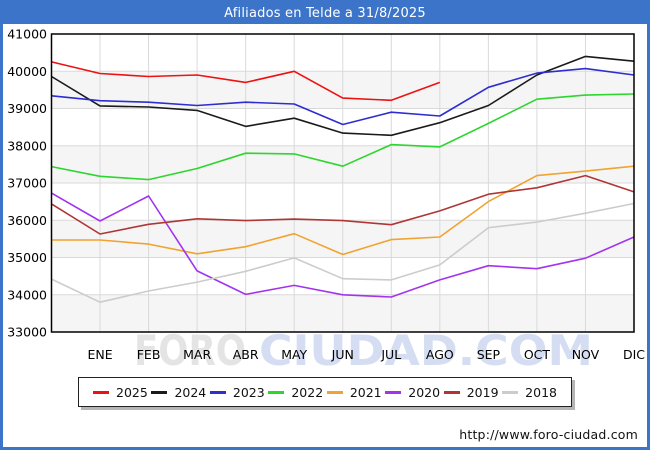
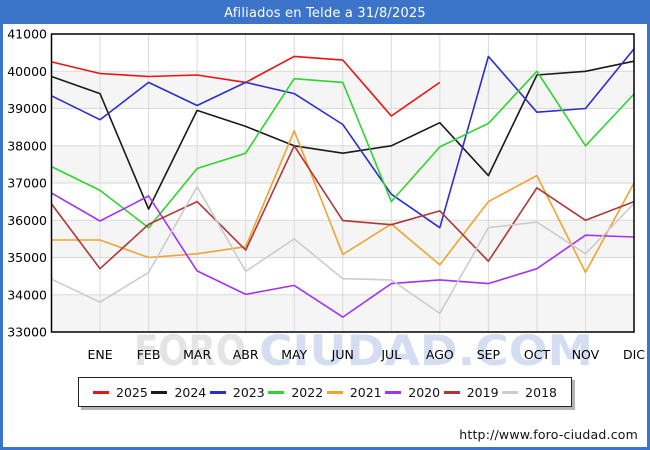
2024/ENE: 39100 -> 39400
2023/ENE: 39200 -> 38700
2022/ENE: 37200 -> 36800
2019/ENE: 35600 -> 34700
2024/FEB: 39000 -> 36300
2023/FEB: 39200 -> 39700
2022/FEB: 37100 -> 35800
2021/FEB: 35400 -> 35000
2018/FEB: 34100 -> 34600
2019/MAR: 36000 -> 36500
2018/MAR: 34300 -> 36900
2023/ABR: 39200 -> 39700
2019/ABR: 36000 -> 35200
2025/MAY: 40000 -> 40400
2024/MAY: 38700 -> 38000
2023/MAY: 39100 -> 39400
2022/MAY: 37800 -> 39800
2021/MAY: 35600 -> 38400
2019/MAY: 36000 -> 38000
2018/MAY: 35000 -> 35500
2025/JUN: 39300 -> 40300
2024/JUN: 38300 -> 37800
2022/JUN: 37400 -> 39700
2020/JUN: 34000 -> 33400
2025/JUL: 39200 -> 38800
2024/JUL: 38300 -> 38000
2023/JUL: 38900 -> 36700
2022/JUL: 38000 -> 36500
2021/JUL: 35500 -> 35900
2020/JUL: 33900 -> 34300
2023/AGO: 38800 -> 35800
2021/AGO: 35600 -> 34800
2018/AGO: 34800 -> 33500
2024/SEP: 39100 -> 37200
2023/SEP: 39600 -> 40400
2020/SEP: 34800 -> 34300
2019/SEP: 36700 -> 34900
2023/OCT: 40000 -> 38900
2022/OCT: 39200 -> 40000
2024/NOV: 40400 -> 40000
2023/NOV: 40100 -> 39000
2022/NOV: 39400 -> 38000
2021/NOV: 37300 -> 34600
2020/NOV: 35000 -> 35600
2019/NOV: 37200 -> 36000
2018/NOV: 36200 -> 35100
2023/DIC: 39900 -> 40600
2021/DIC: 37400 -> 37000
2019/DIC: 36800 -> 36500
